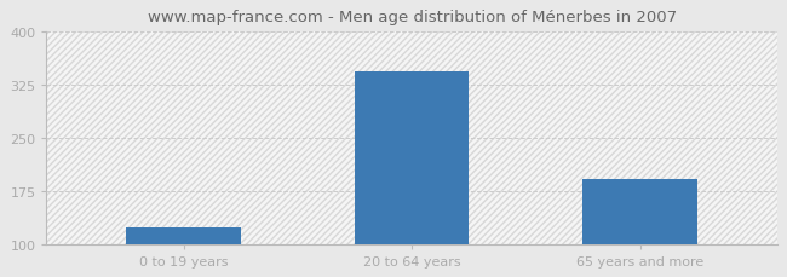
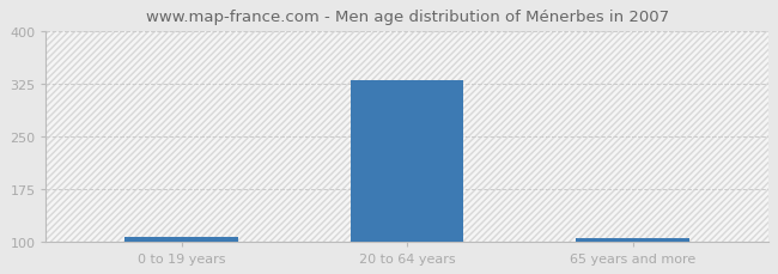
0 to 19 years: 124 -> 107
20 to 64 years: 344 -> 330
65 years and more: 192 -> 105
